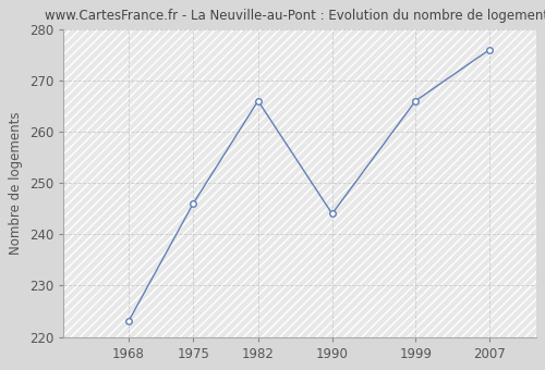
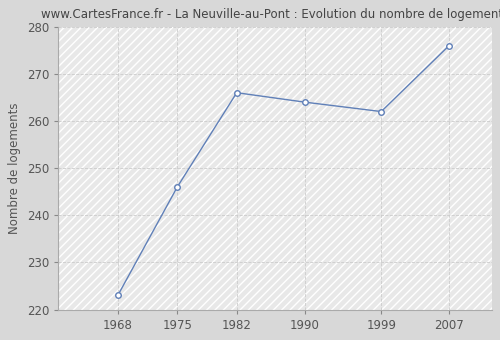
1990: 244 -> 264
1999: 266 -> 262
